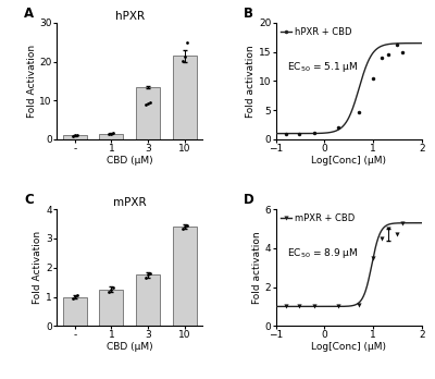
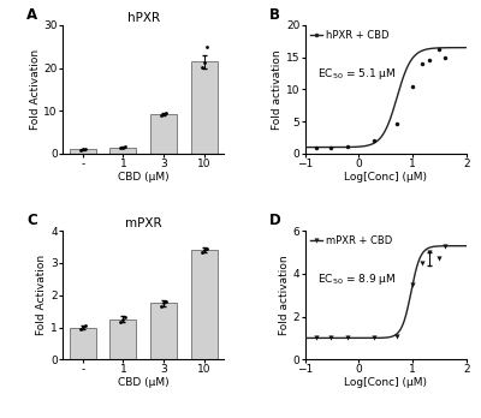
hPXR/3: 13.5 -> 9.3
